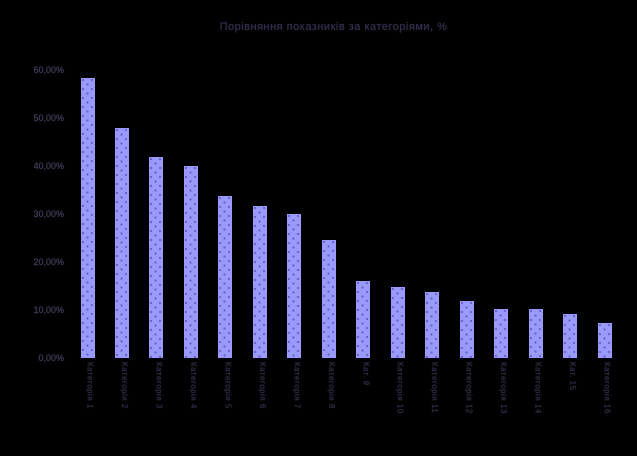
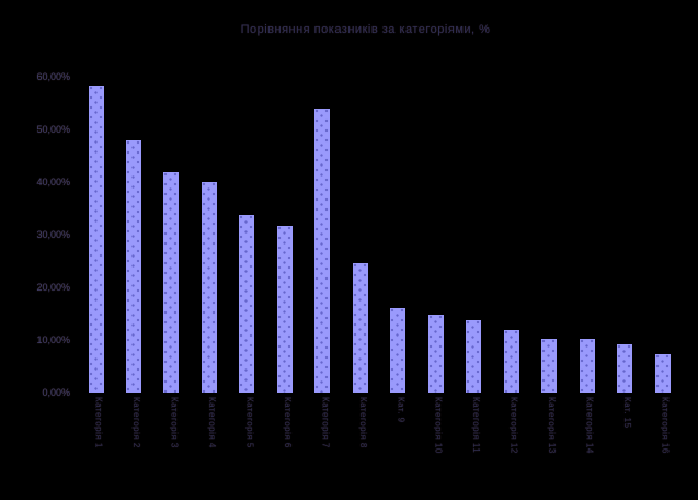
Категорія 7: 30% -> 54%
